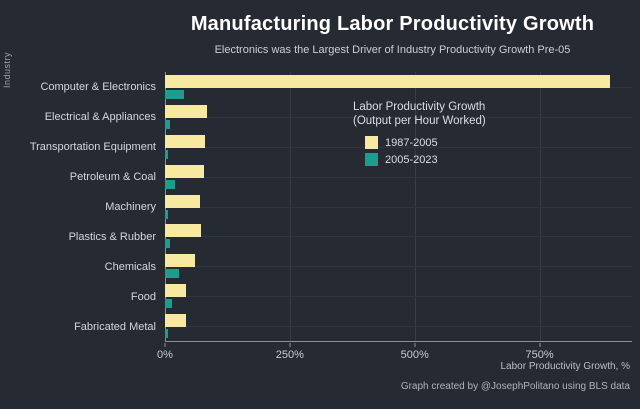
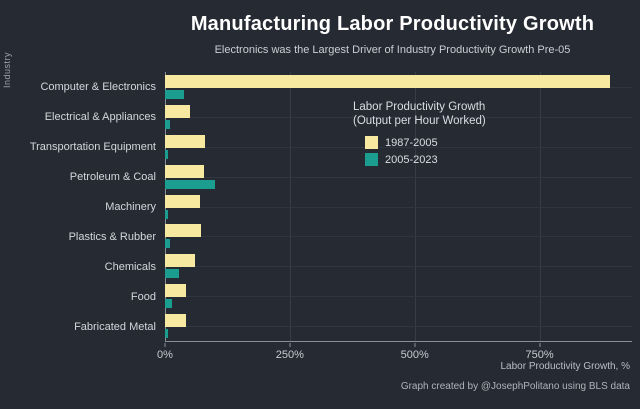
1987-2005/Electrical & Appliances: 80% -> 50%
2005-2023/Petroleum & Coal: 20% -> 100%
